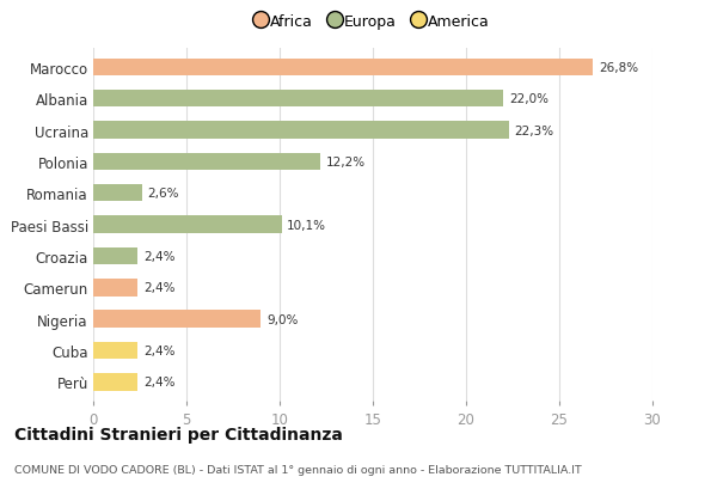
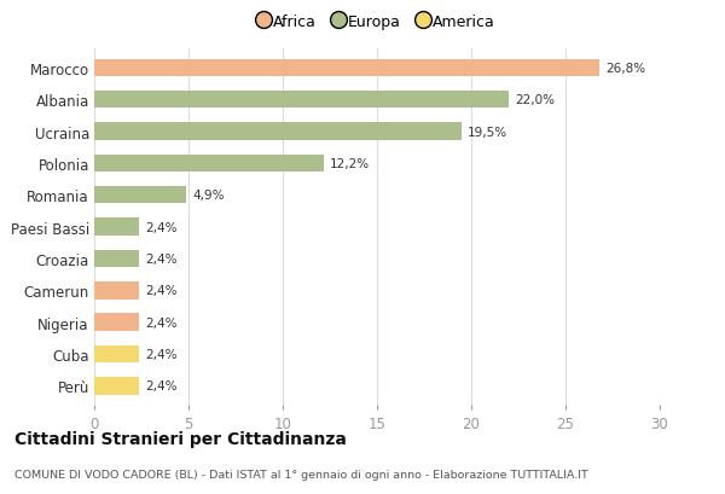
Ucraina: 22,3% -> 19,5%
Romania: 2,6% -> 4,9%
Paesi Bassi: 10,1% -> 2,4%
Nigeria: 9,0% -> 2,4%
